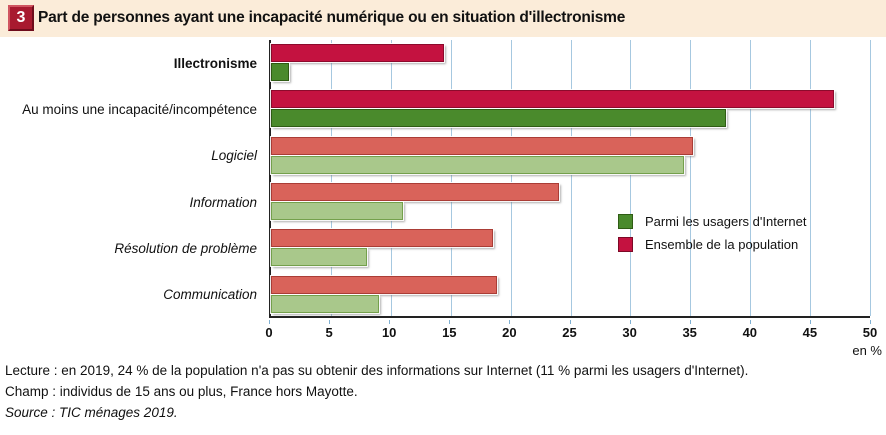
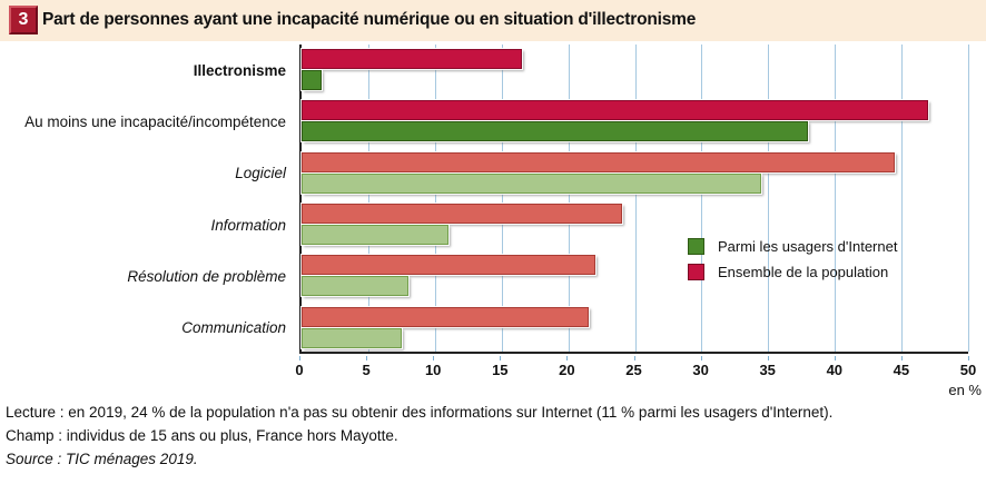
Ensemble de la population/Illectronisme: 14.4 -> 16.5
Ensemble de la population/Logiciel: 35.2 -> 44.5
Ensemble de la population/Résolution de problème: 18.5 -> 22.0
Ensemble de la population/Communication: 18.9 -> 21.5
Parmi les usagers d'Internet/Communication: 9.0 -> 7.5
